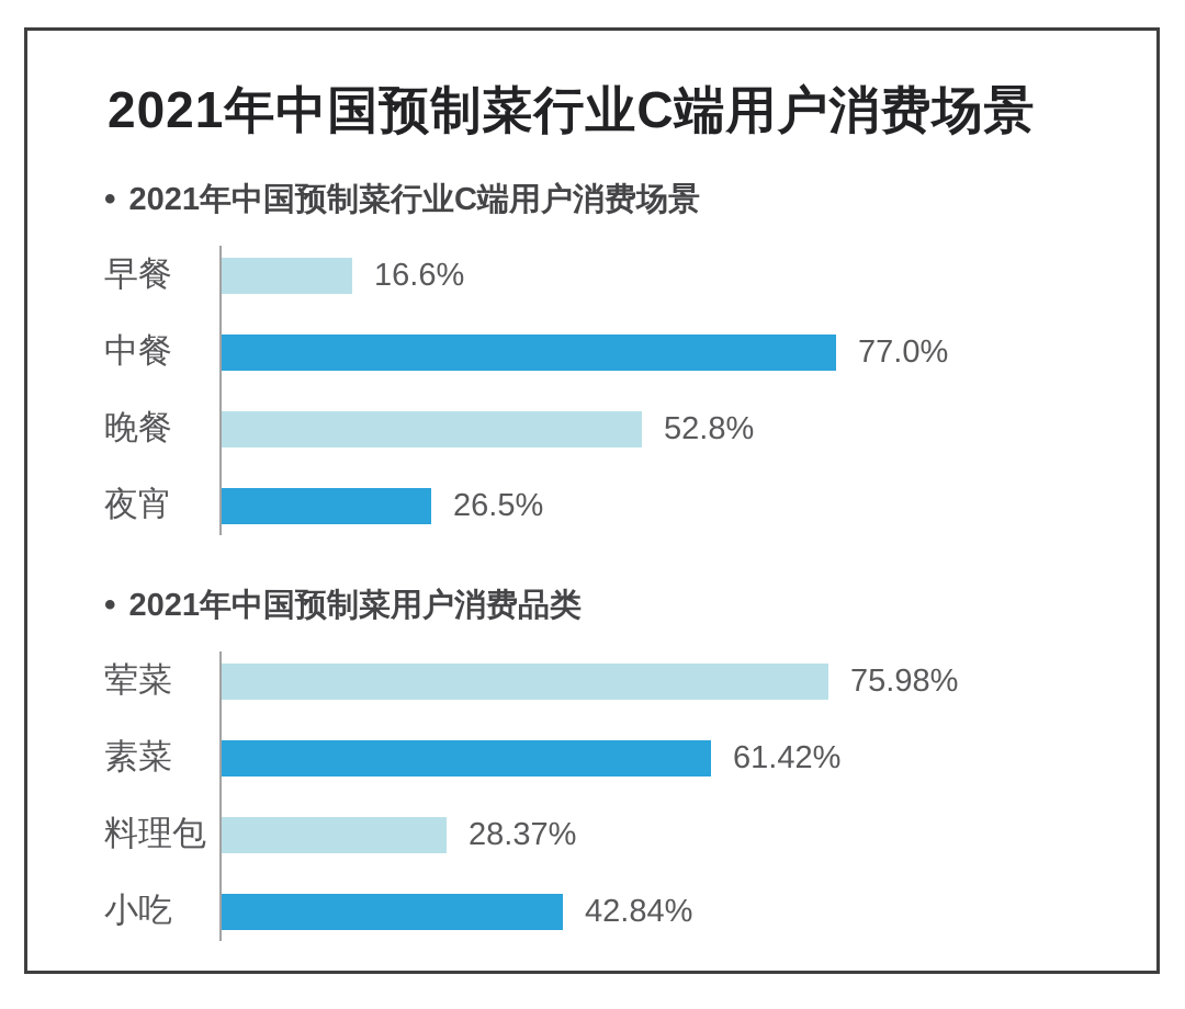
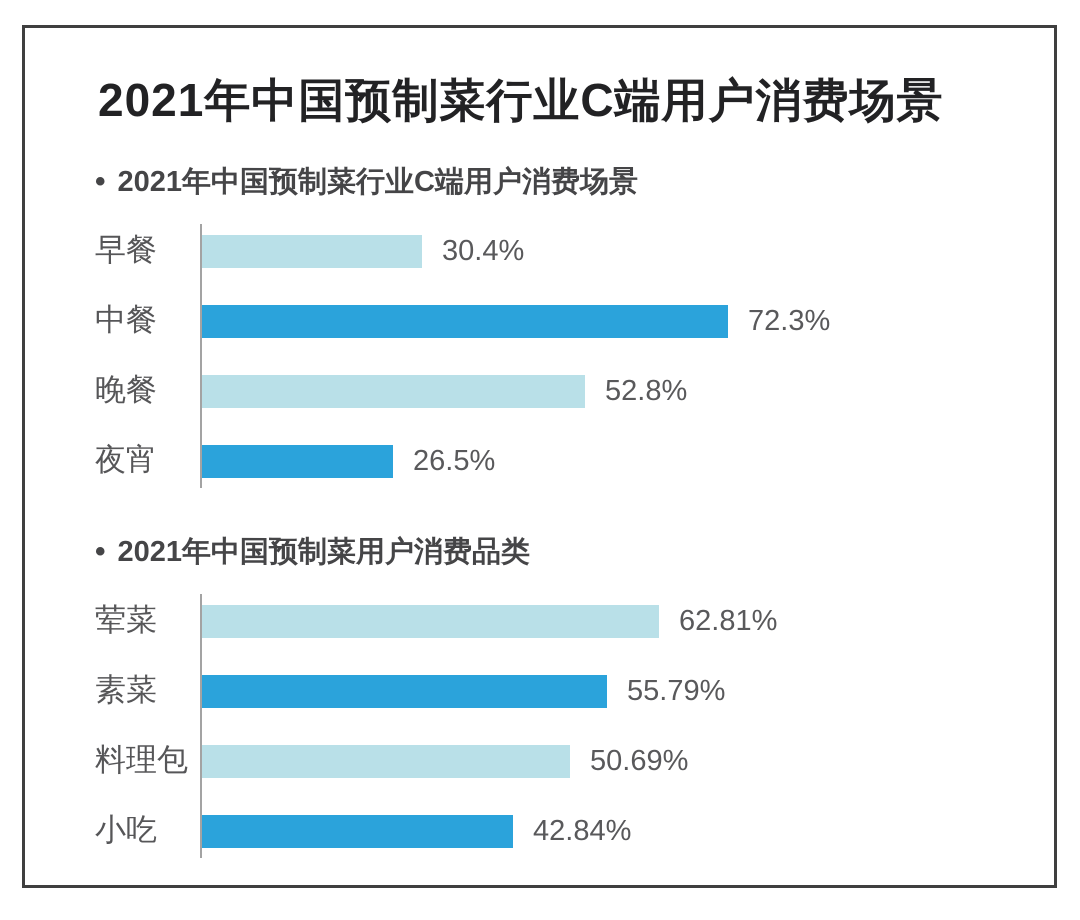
2021年中国预制菜行业C端用户消费场景/早餐: 16.6% -> 30.4%
2021年中国预制菜行业C端用户消费场景/中餐: 77.0% -> 72.3%
2021年中国预制菜用户消费品类/荤菜: 75.98% -> 62.81%
2021年中国预制菜用户消费品类/素菜: 61.42% -> 55.79%
2021年中国预制菜用户消费品类/料理包: 28.37% -> 50.69%
